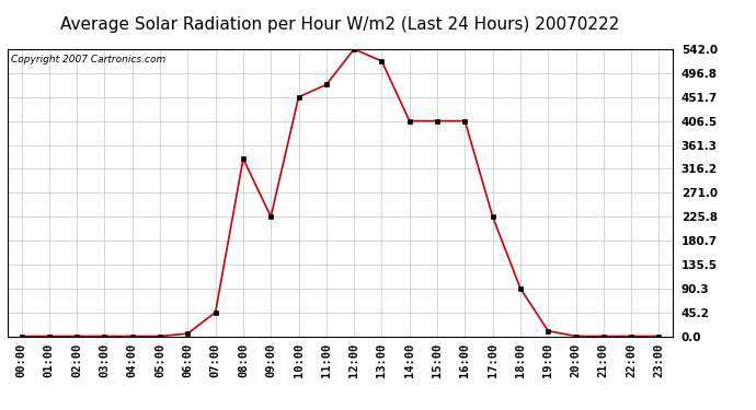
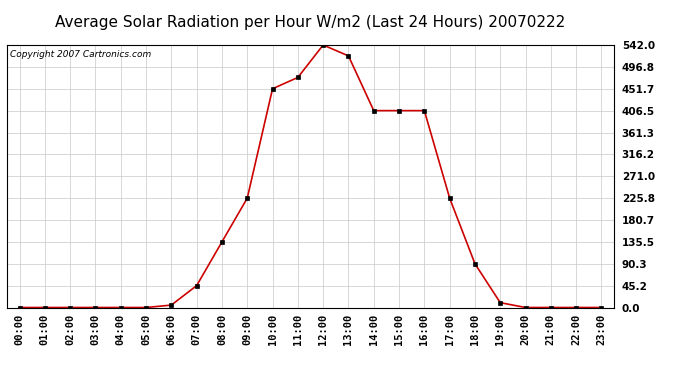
08:00: 335 -> 136
